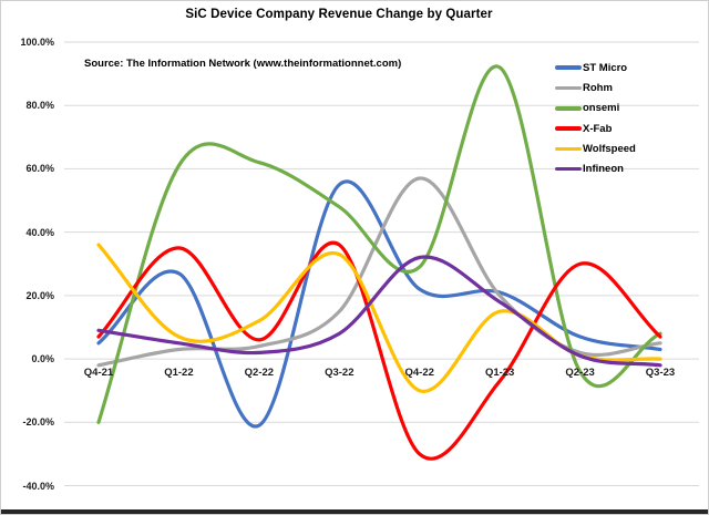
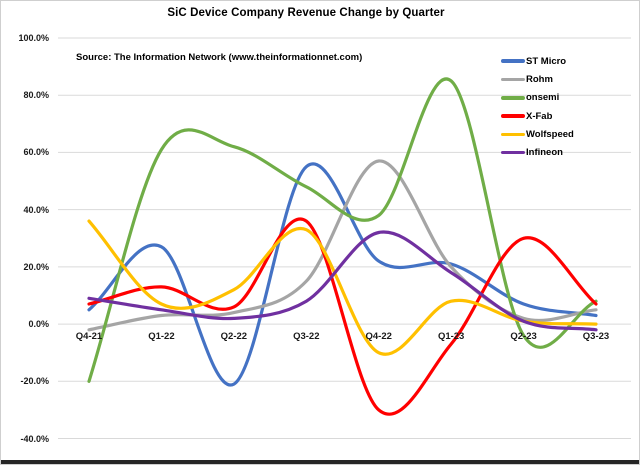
X-Fab/Q1-22: 35% -> 13%
onsemi/Q4-22: 29% -> 38%
onsemi/Q1-23: 92% -> 85%
Wolfspeed/Q1-23: 15% -> 8%
